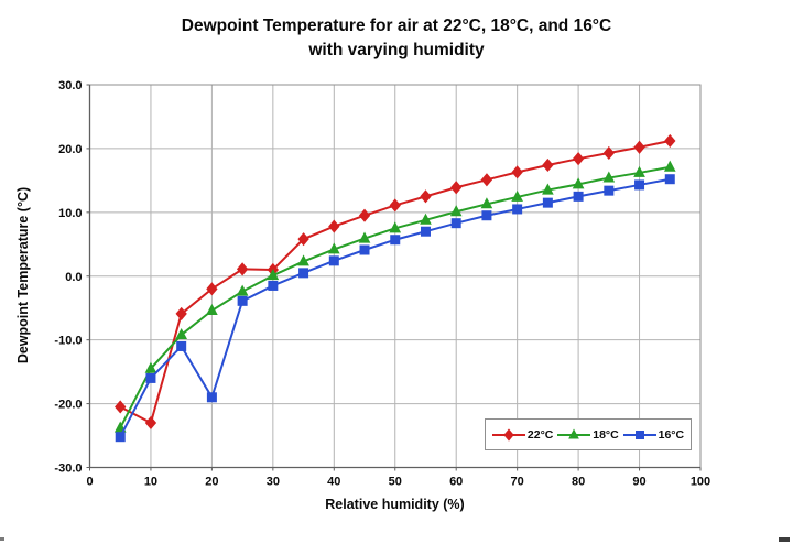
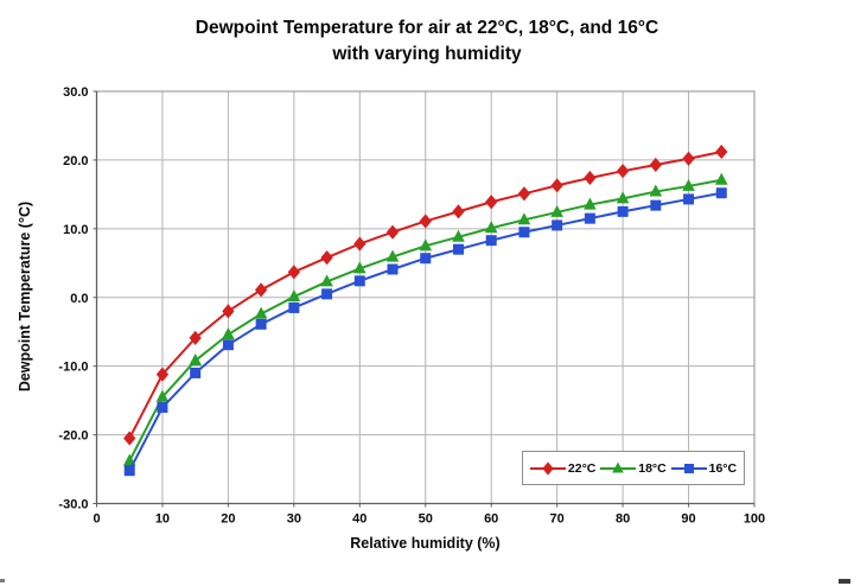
22°C/10: -23 -> -11
16°C/20: -19 -> -7
22°C/30: 1 -> 4
